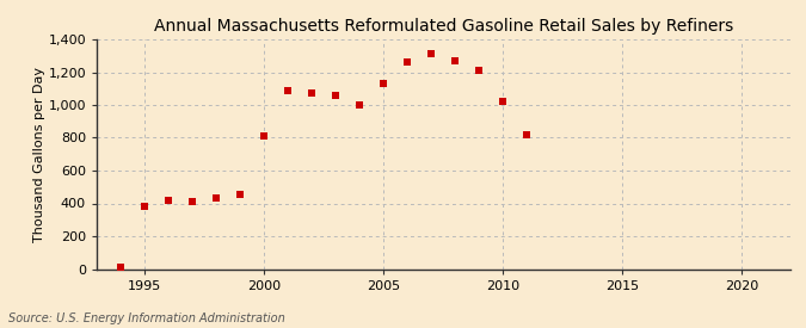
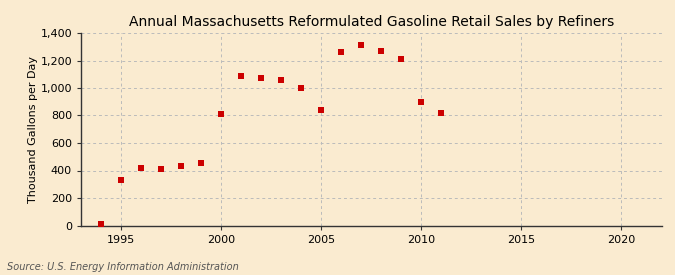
1995: 380 -> 330
2005: 1,130 -> 840
2010: 1,020 -> 900
